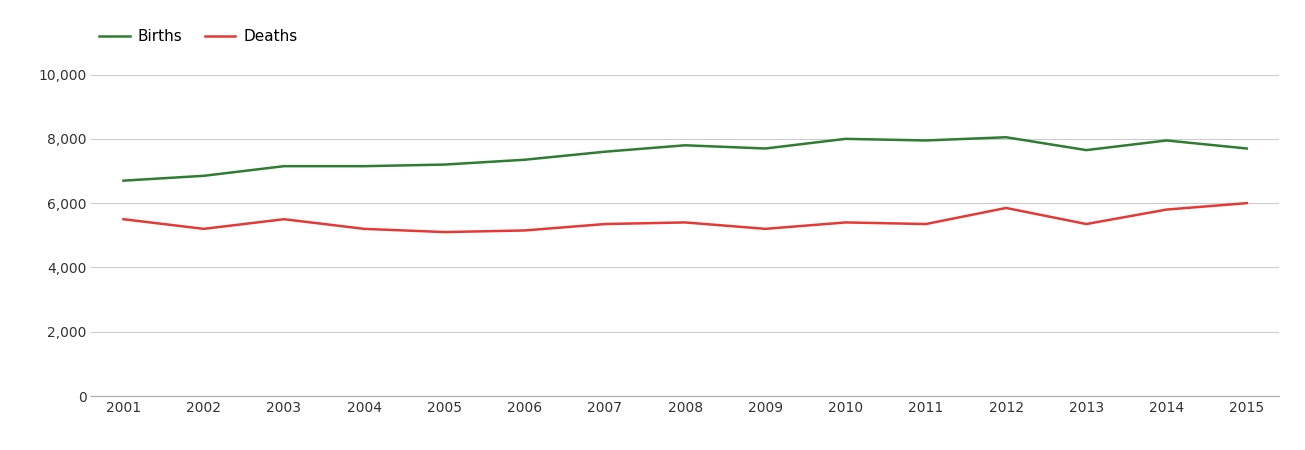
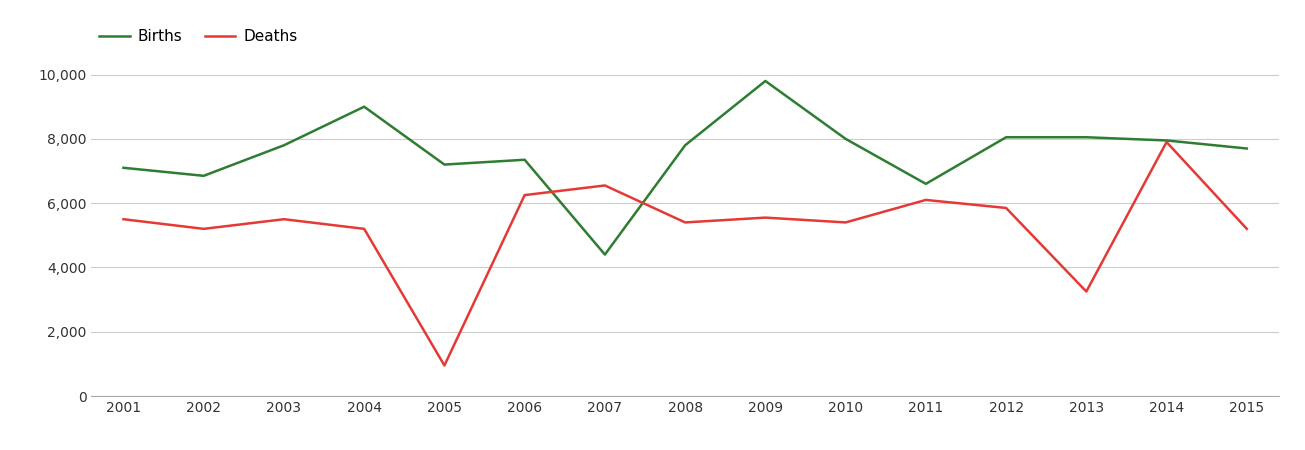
Births/2001: 6,700 -> 7,100
Births/2003: 7,150 -> 7,800
Births/2004: 7,150 -> 9,000
Deaths/2005: 5,100 -> 950
Deaths/2006: 5,150 -> 6,250
Births/2007: 7,600 -> 4,400
Deaths/2007: 5,350 -> 6,550
Births/2009: 7,700 -> 9,800
Deaths/2009: 5,200 -> 5,550
Births/2011: 7,950 -> 6,600
Deaths/2011: 5,350 -> 6,100
Births/2013: 7,650 -> 8,050
Deaths/2013: 5,350 -> 3,250
Deaths/2014: 5,800 -> 7,900
Deaths/2015: 6,000 -> 5,200
